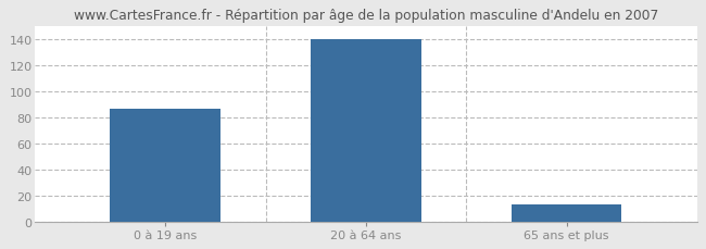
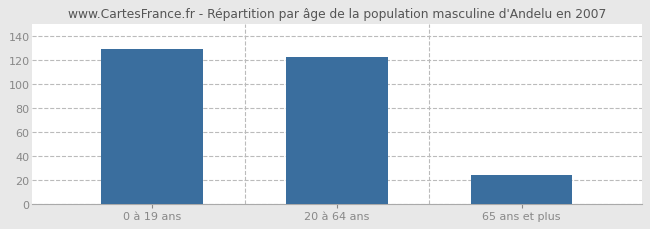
0 à 19 ans: 87 -> 129
20 à 64 ans: 140 -> 123
65 ans et plus: 13 -> 24
